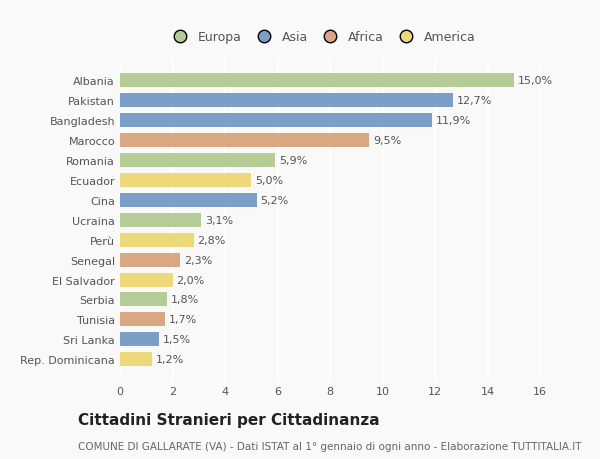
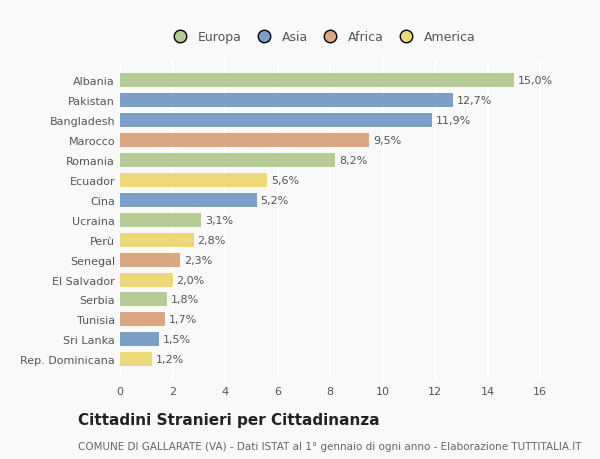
Romania: 5,9% -> 8,2%
Ecuador: 5,0% -> 5,6%
